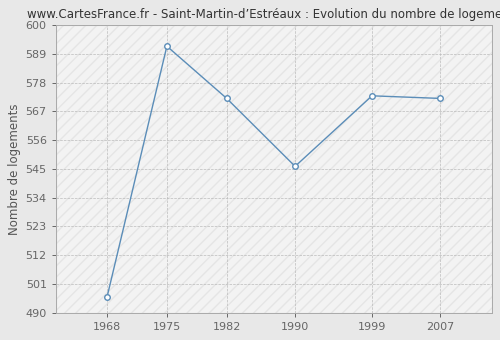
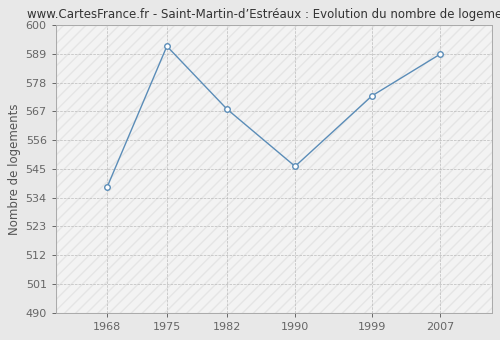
1968: 496 -> 538
1982: 572 -> 568
2007: 572 -> 589
